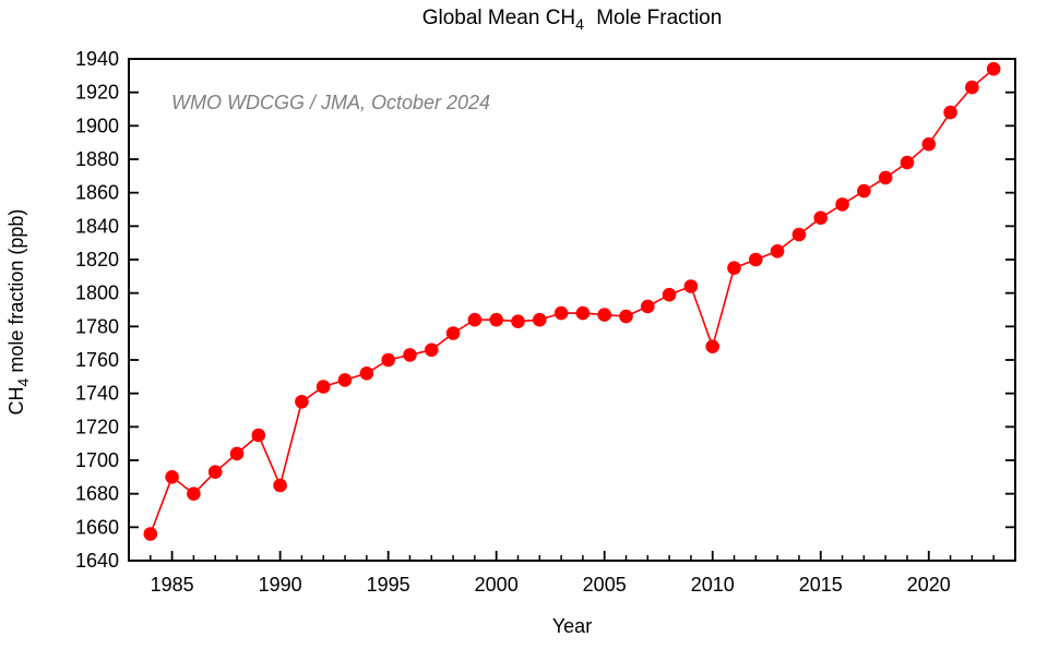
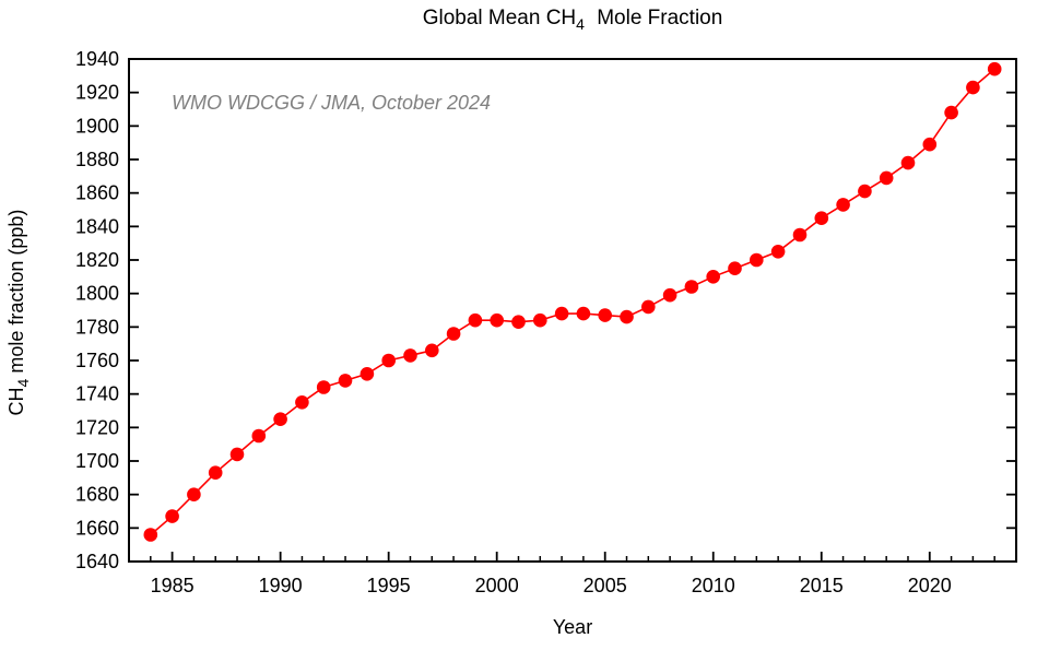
1985: 1690 -> 1667
1990: 1685 -> 1725
2010: 1768 -> 1810
